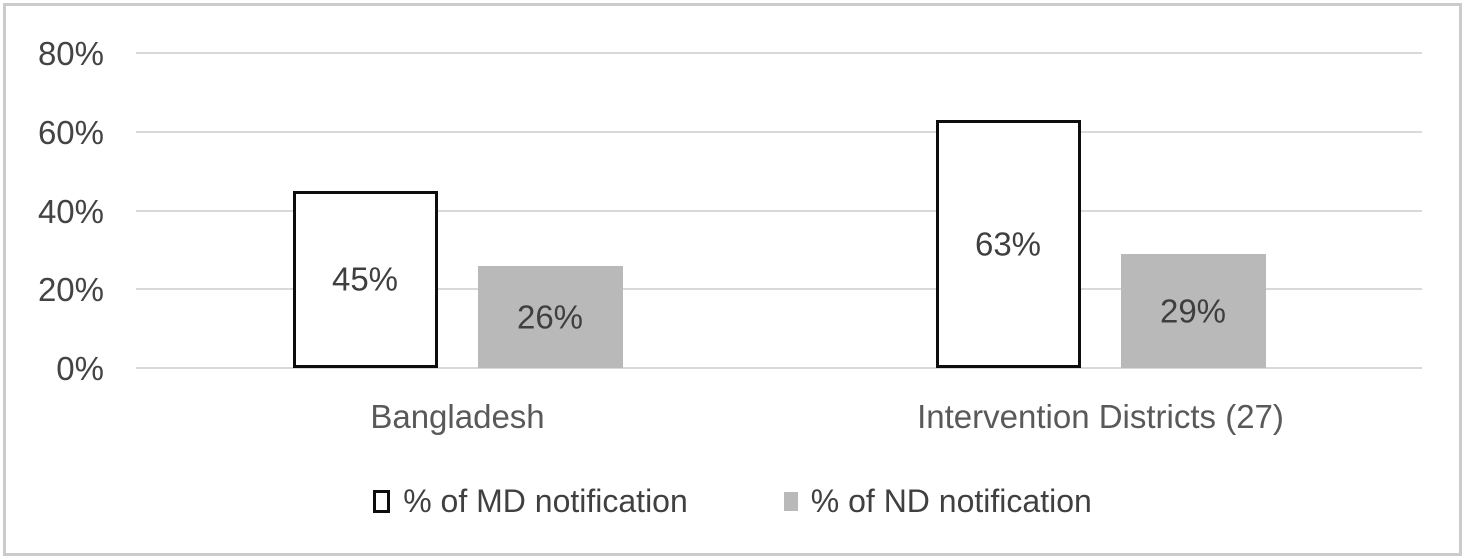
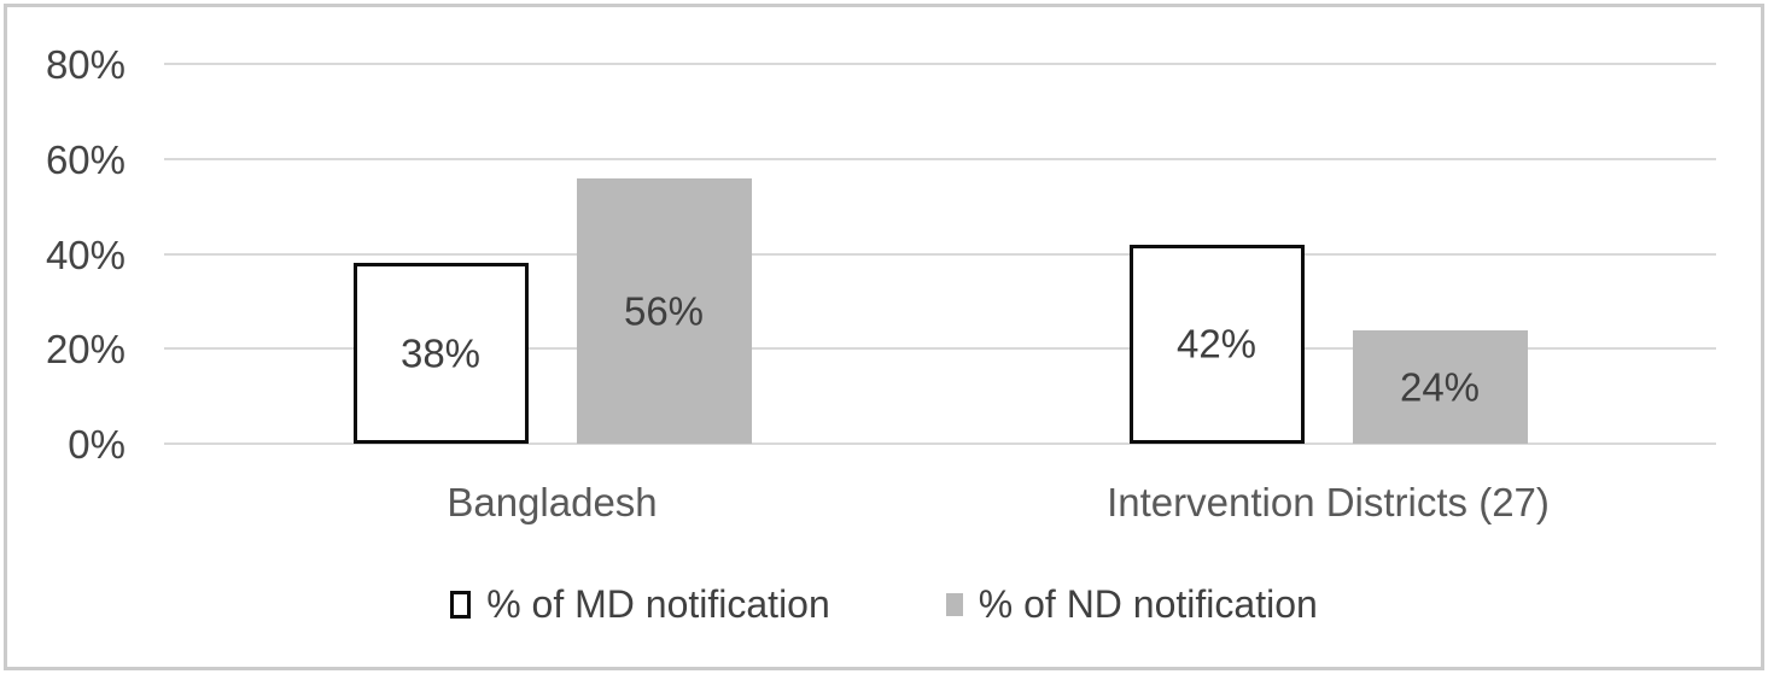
% of MD notification/Bangladesh: 45% -> 38%
% of ND notification/Bangladesh: 26% -> 56%
% of MD notification/Intervention Districts (27): 63% -> 42%
% of ND notification/Intervention Districts (27): 29% -> 24%
